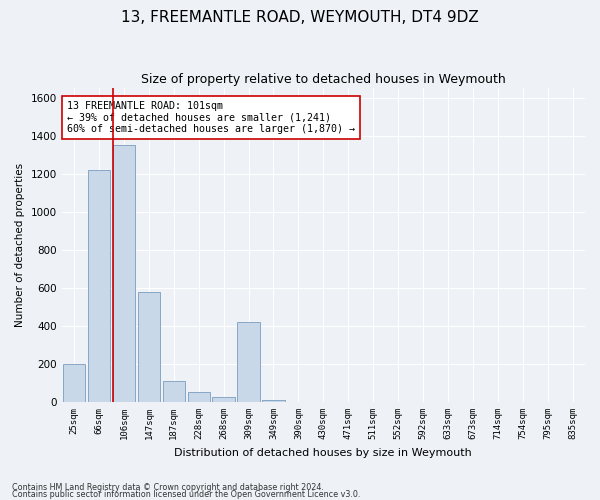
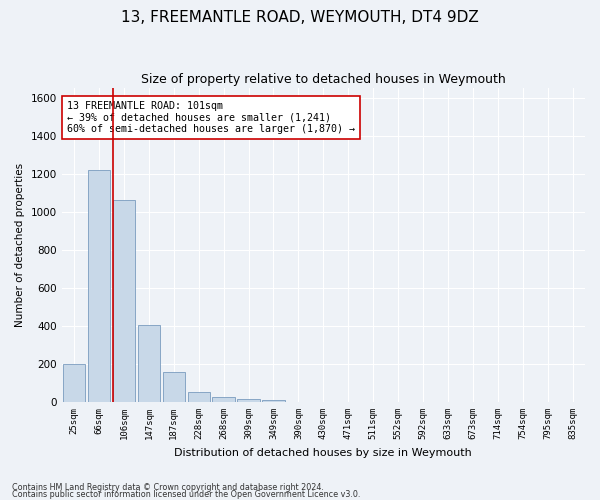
106sqm: 1350 -> 1060
147sqm: 580 -> 400
187sqm: 110 -> 160
309sqm: 420 -> 20
